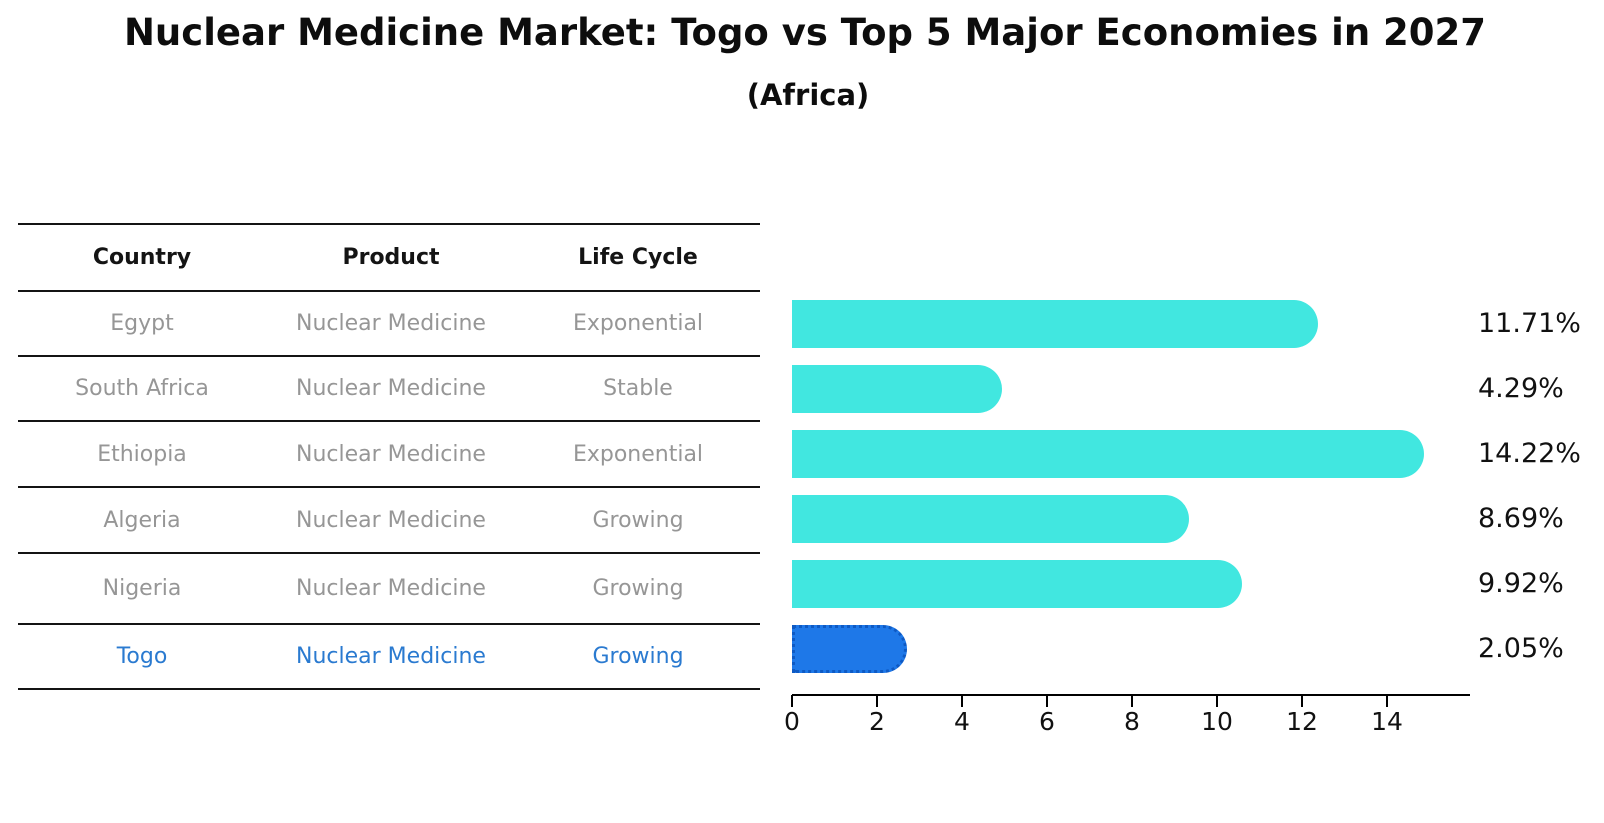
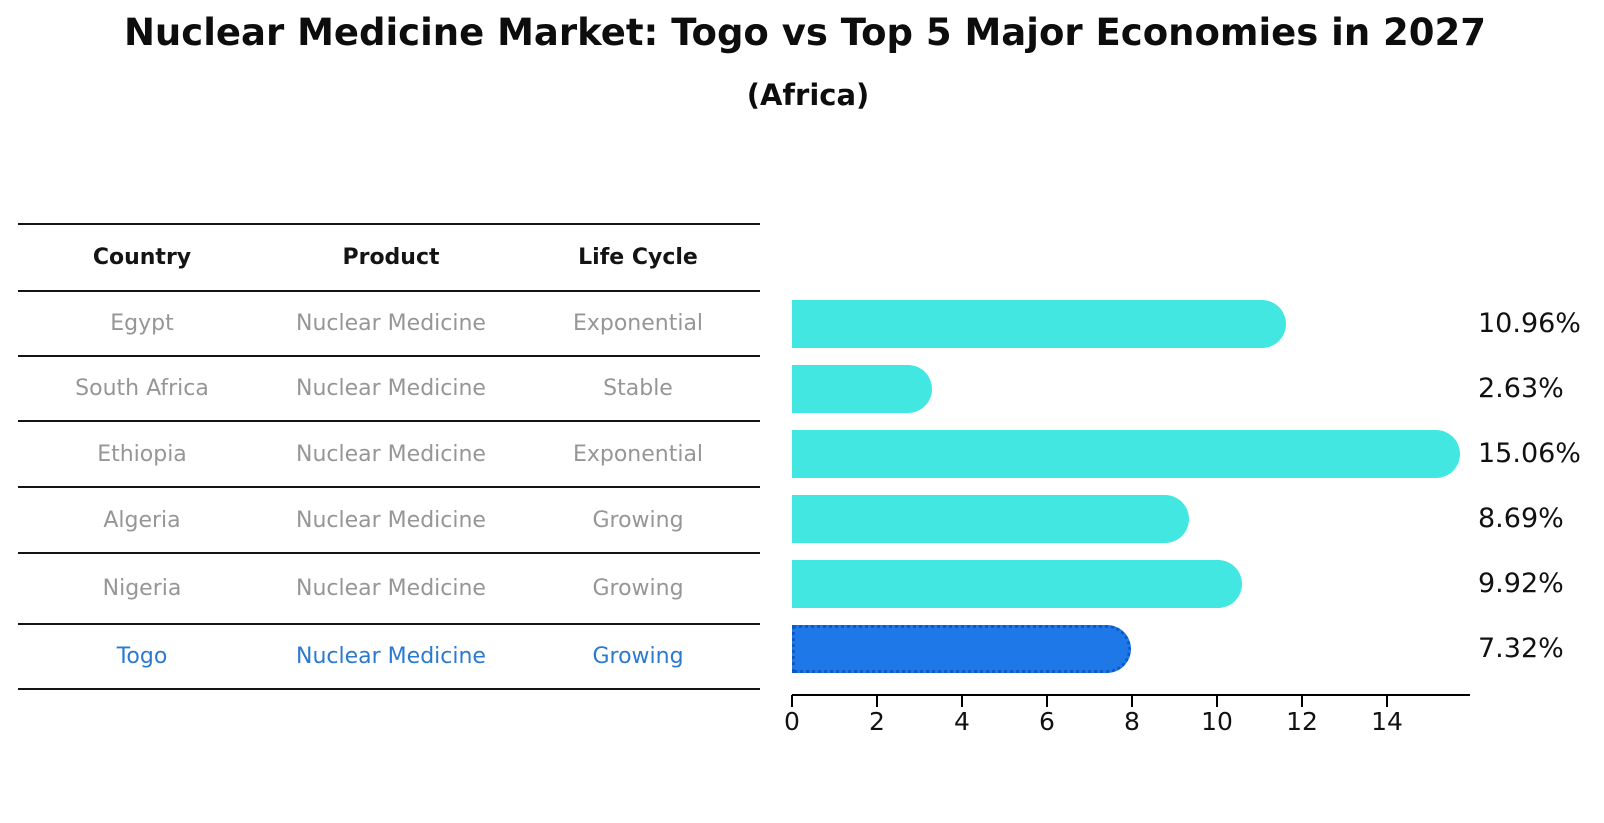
Egypt: 11.71% -> 10.96%
South Africa: 4.29% -> 2.63%
Ethiopia: 14.22% -> 15.06%
Togo: 2.05% -> 7.32%
